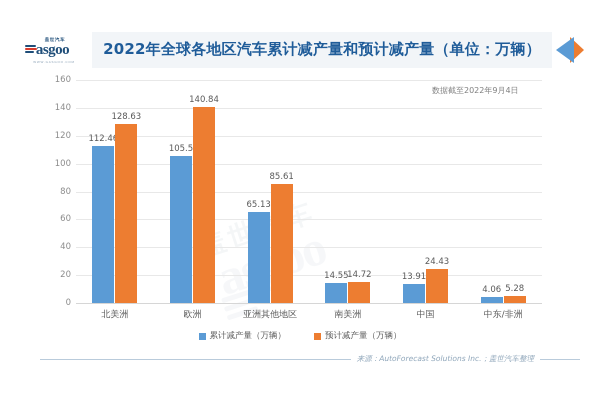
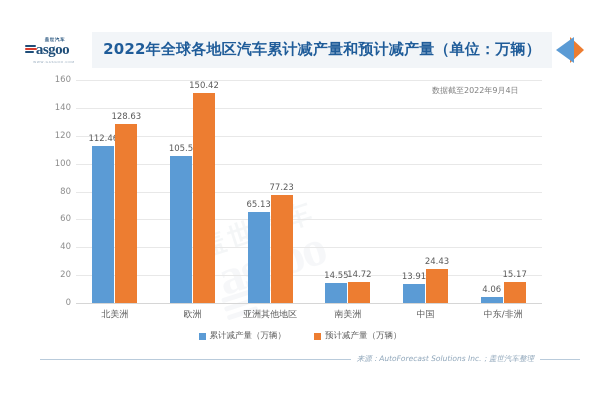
预计减产量（万辆）/欧洲: 140.84 -> 150.42
预计减产量（万辆）/亚洲其他地区: 85.61 -> 77.23
预计减产量（万辆）/中东/非洲: 5.28 -> 15.17
